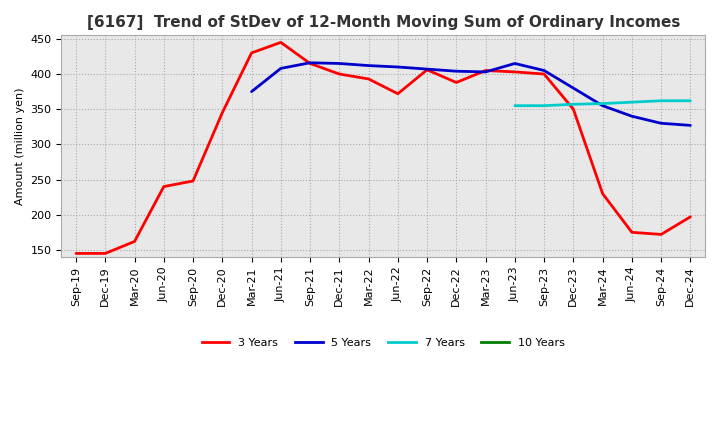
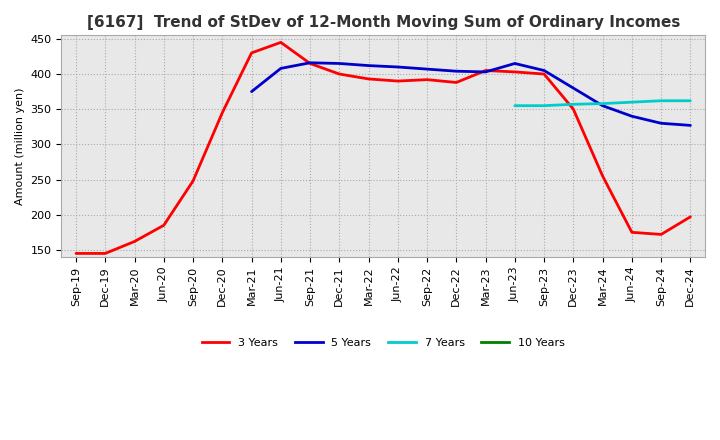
3 Years/Jun-20: 240 -> 185
3 Years/Jun-22: 372 -> 390
3 Years/Sep-22: 406 -> 392
3 Years/Mar-24: 230 -> 255
